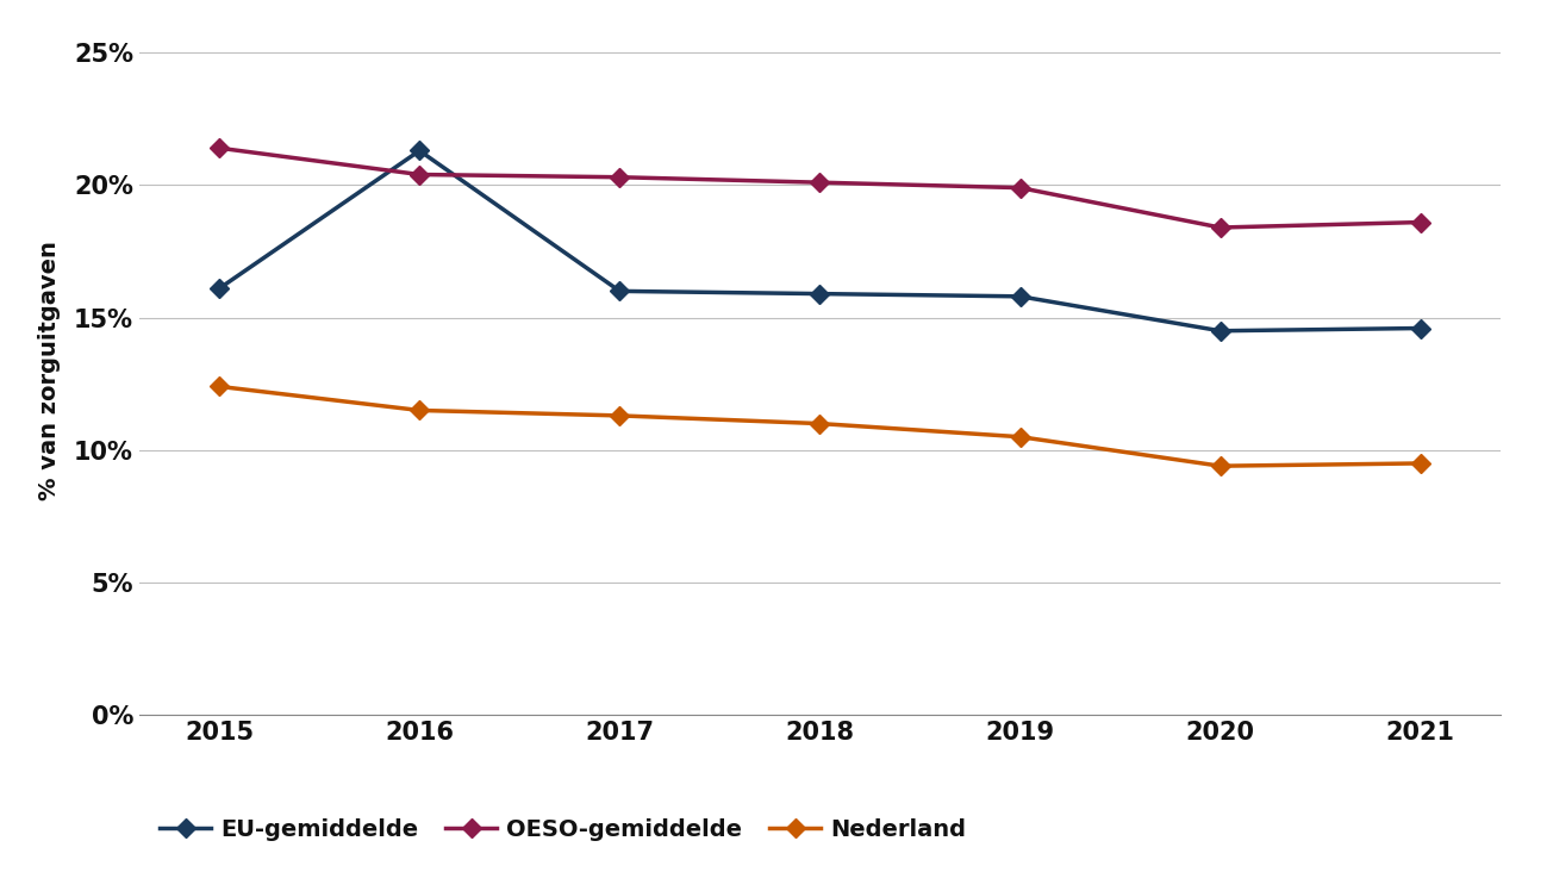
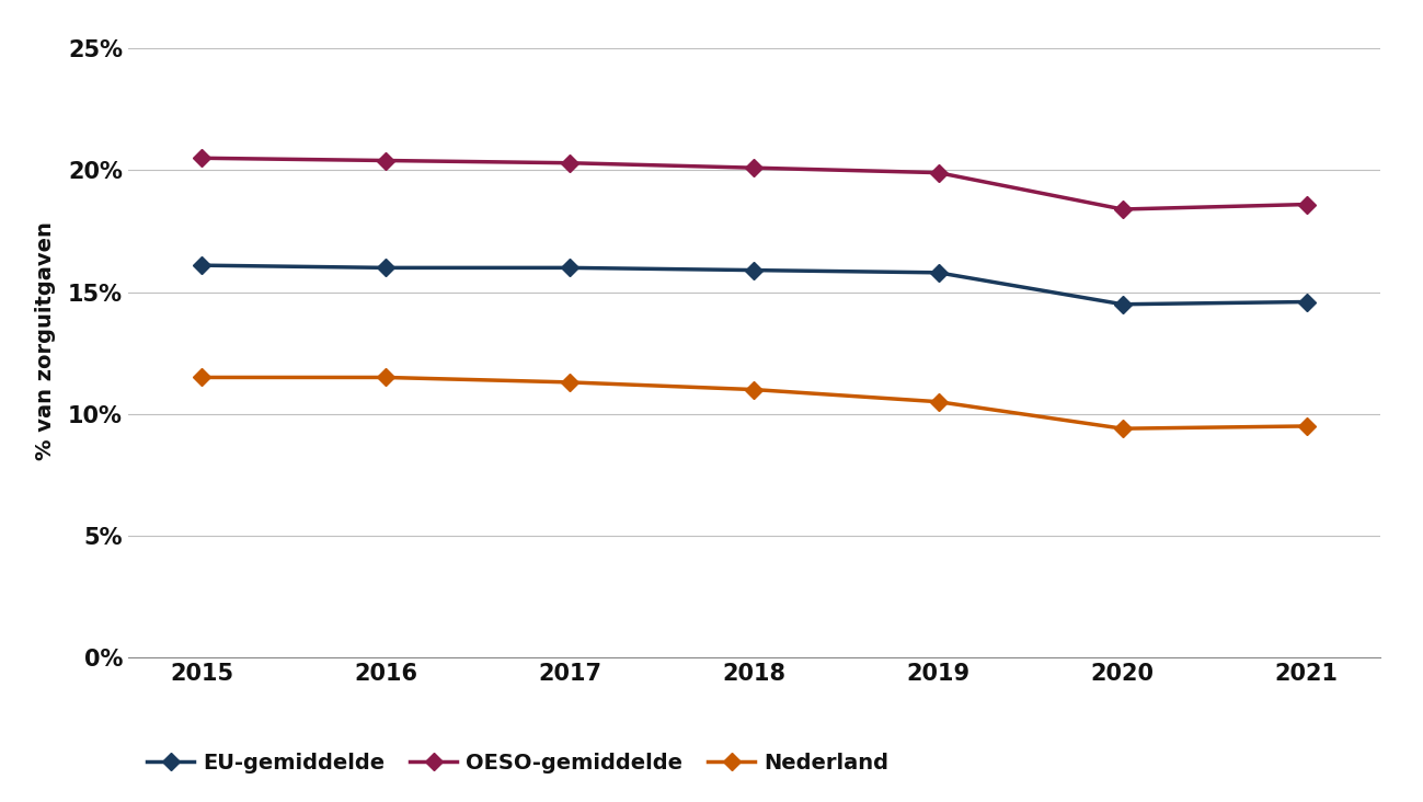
OESO-gemiddelde/2015: 21.4% -> 20.5%
Nederland/2015: 12.4% -> 11.5%
EU-gemiddelde/2016: 21.3% -> 16.0%
